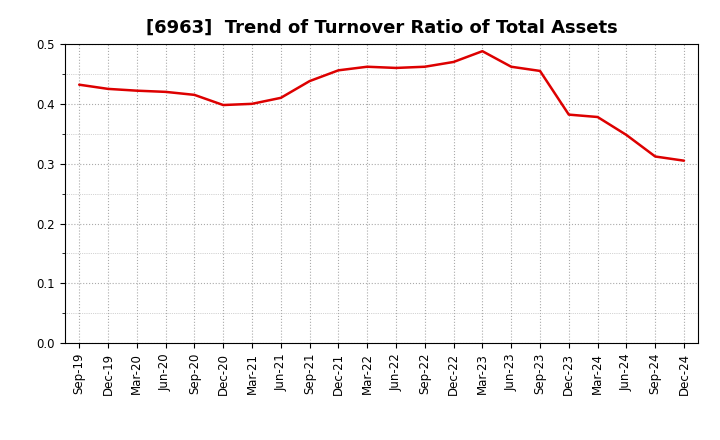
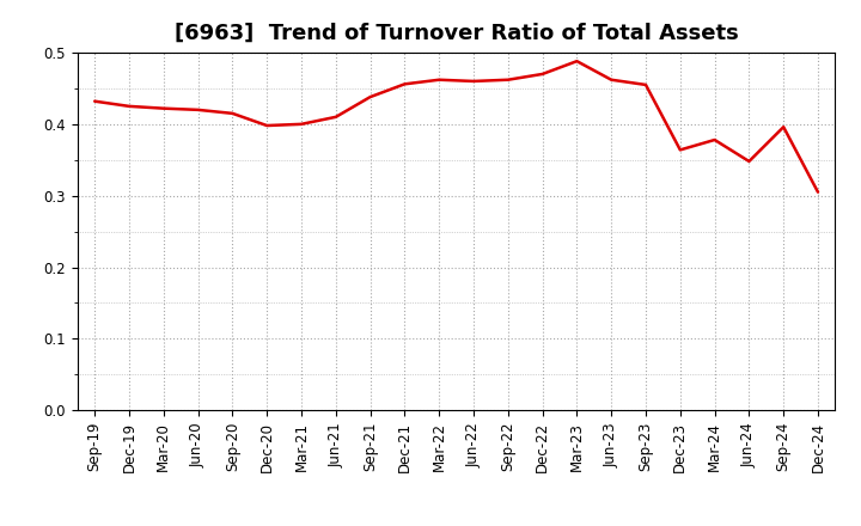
Dec-23: 0.382 -> 0.364
Sep-24: 0.312 -> 0.396
